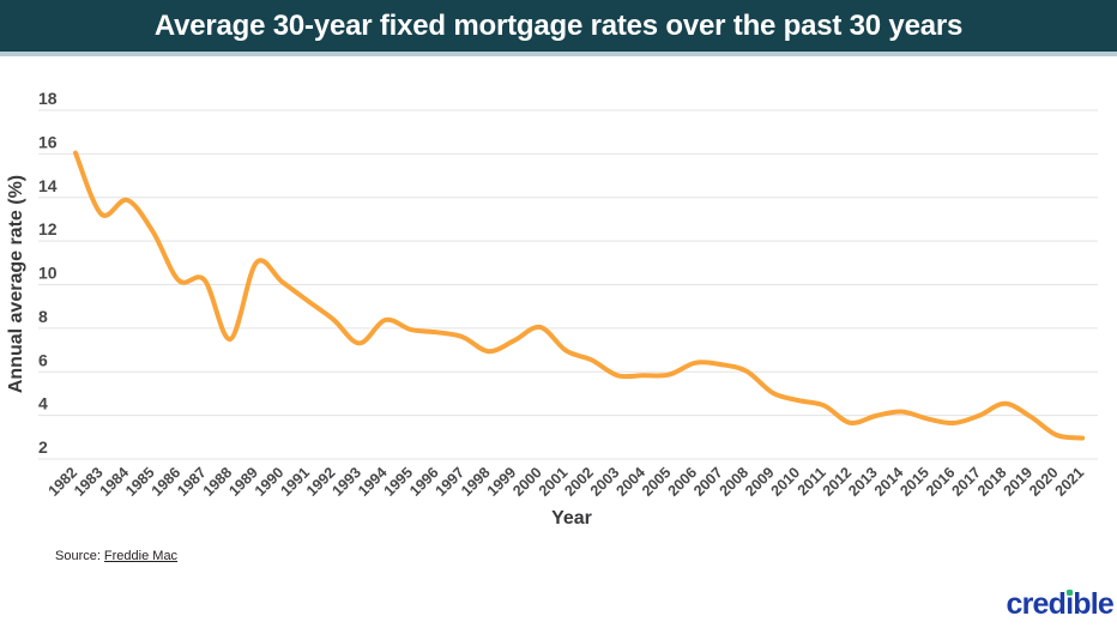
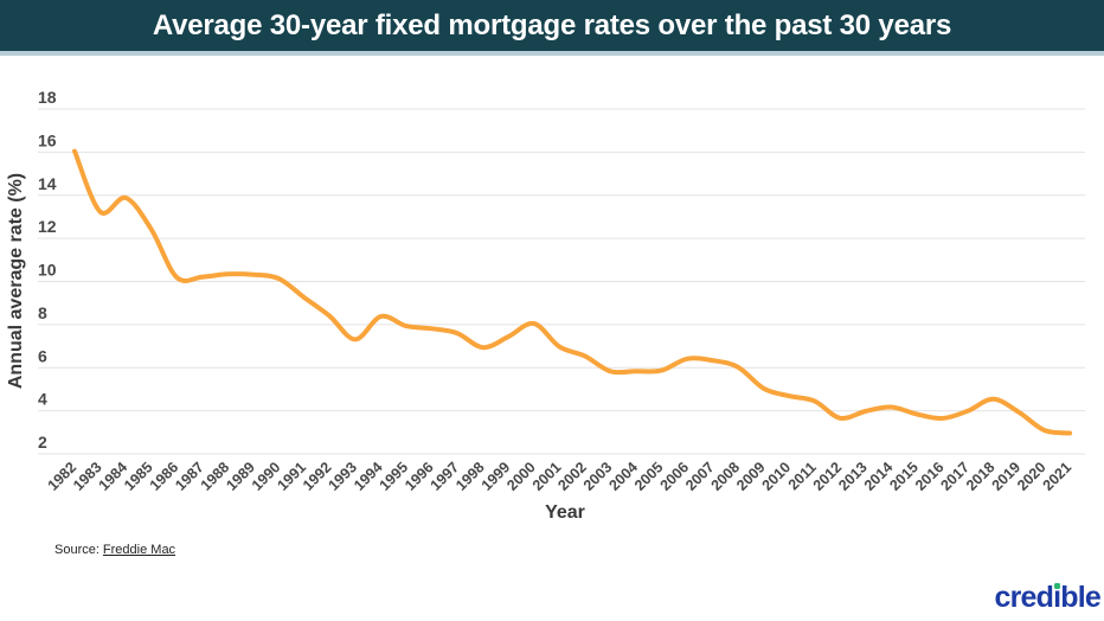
1988: 7.5 -> 10.3
1989: 11.0 -> 10.3
